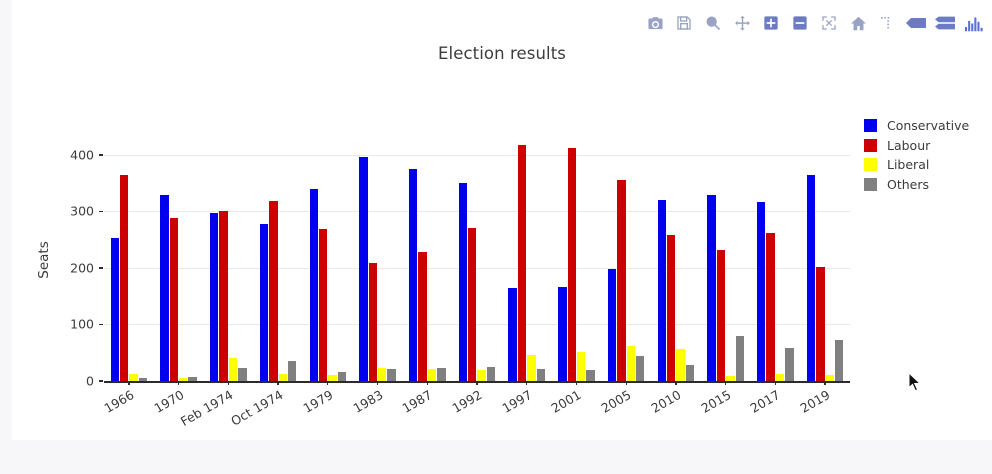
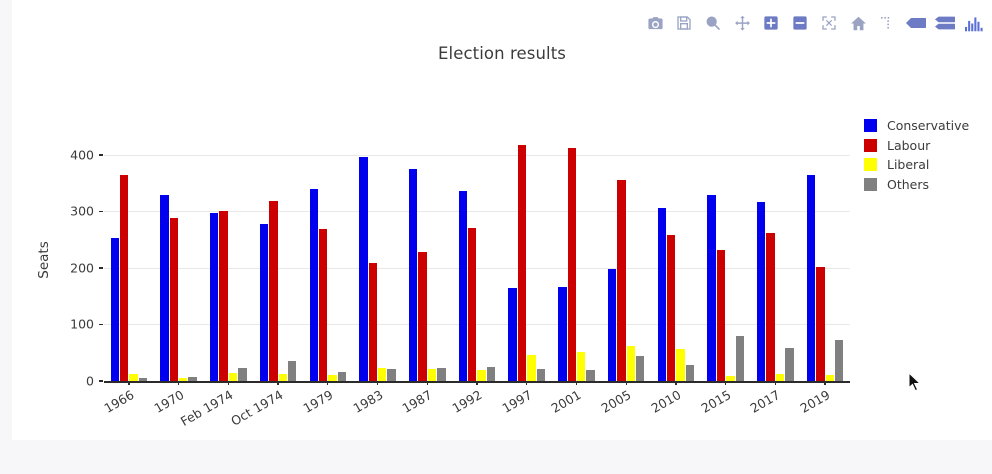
Liberal/Feb 1974: 40 -> 10
Conservative/1992: 350 -> 340
Conservative/2010: 320 -> 310
